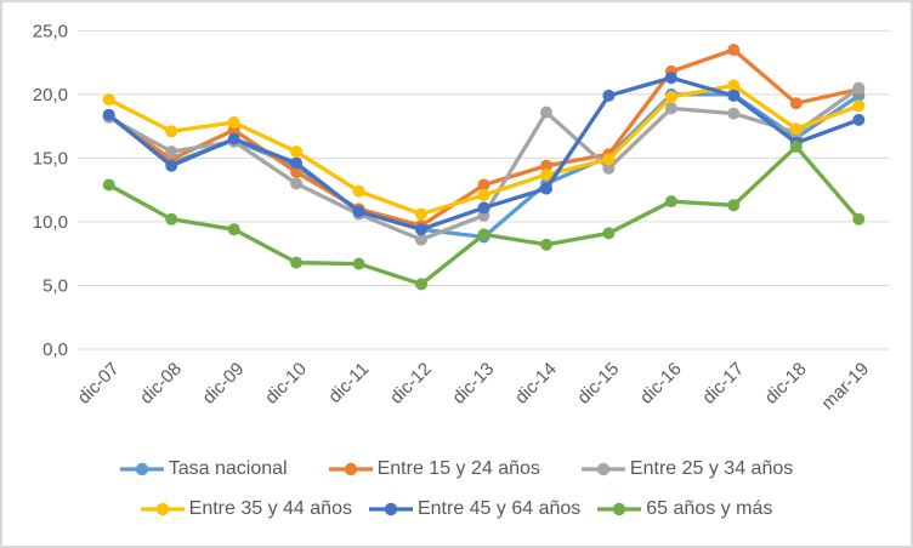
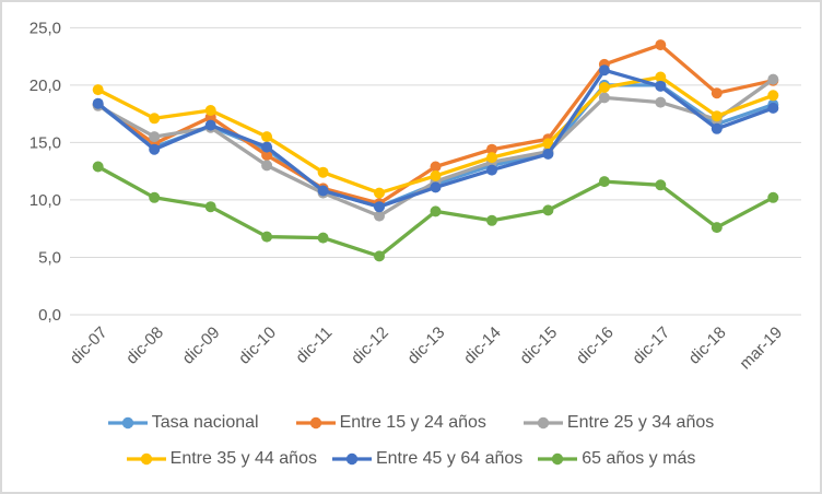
Tasa nacional/dic-13: 8,8 -> 11,4
Entre 25 y 34 años/dic-13: 10,5 -> 11,6
Entre 25 y 34 años/dic-14: 18,6 -> 13,3
Tasa nacional/dic-15: 15,1 -> 14,1
Entre 45 y 64 años/dic-15: 19,9 -> 14,0
65 años y más/dic-18: 15,9 -> 7,6
Tasa nacional/mar-19: 19,9 -> 18,3
